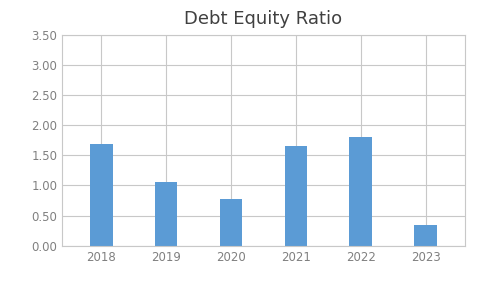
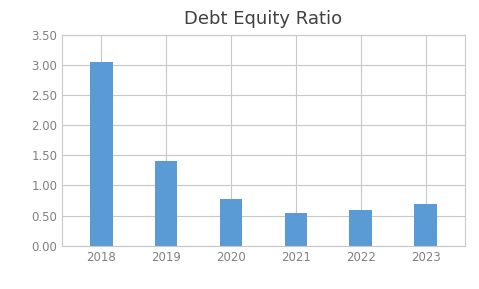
2018: 1.68 -> 3.04
2019: 1.06 -> 1.40
2021: 1.66 -> 0.54
2022: 1.80 -> 0.59
2023: 0.34 -> 0.69
